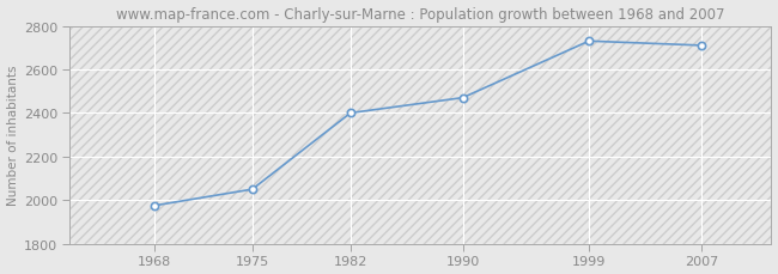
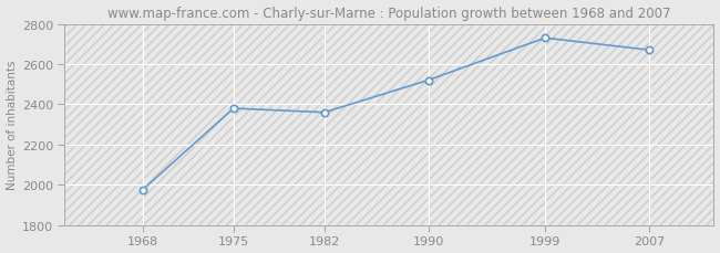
1975: 2050 -> 2380
1982: 2400 -> 2360
1990: 2470 -> 2520
2007: 2710 -> 2670
